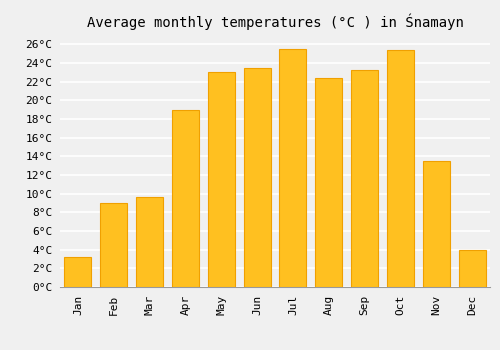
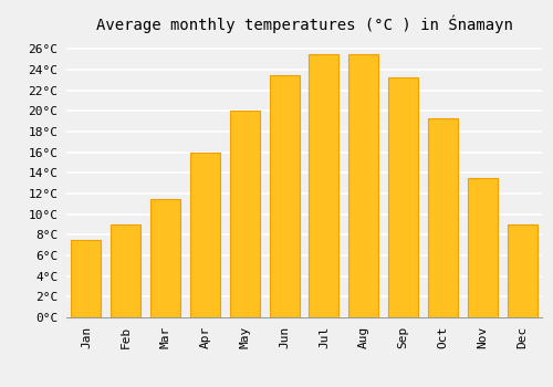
Jan: 3.2°C -> 7.5°C
Mar: 9.6°C -> 11.5°C
Apr: 19.0°C -> 16.0°C
May: 23.0°C -> 20.0°C
Aug: 22.4°C -> 25.5°C
Oct: 25.4°C -> 19.3°C
Dec: 4.0°C -> 9.0°C
